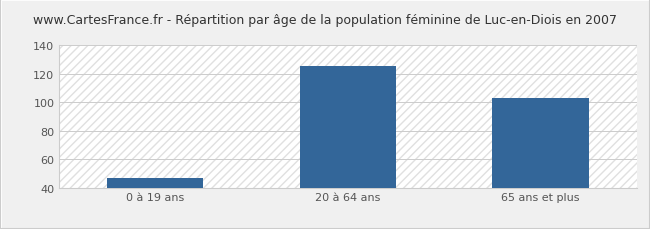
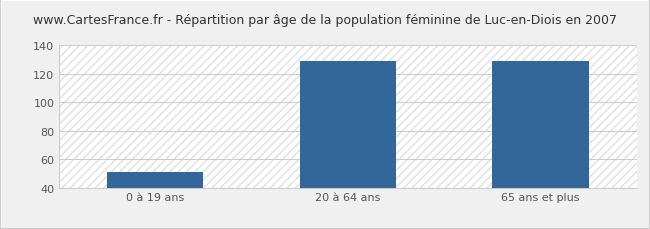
0 à 19 ans: 47 -> 51
20 à 64 ans: 125 -> 129
65 ans et plus: 103 -> 129
